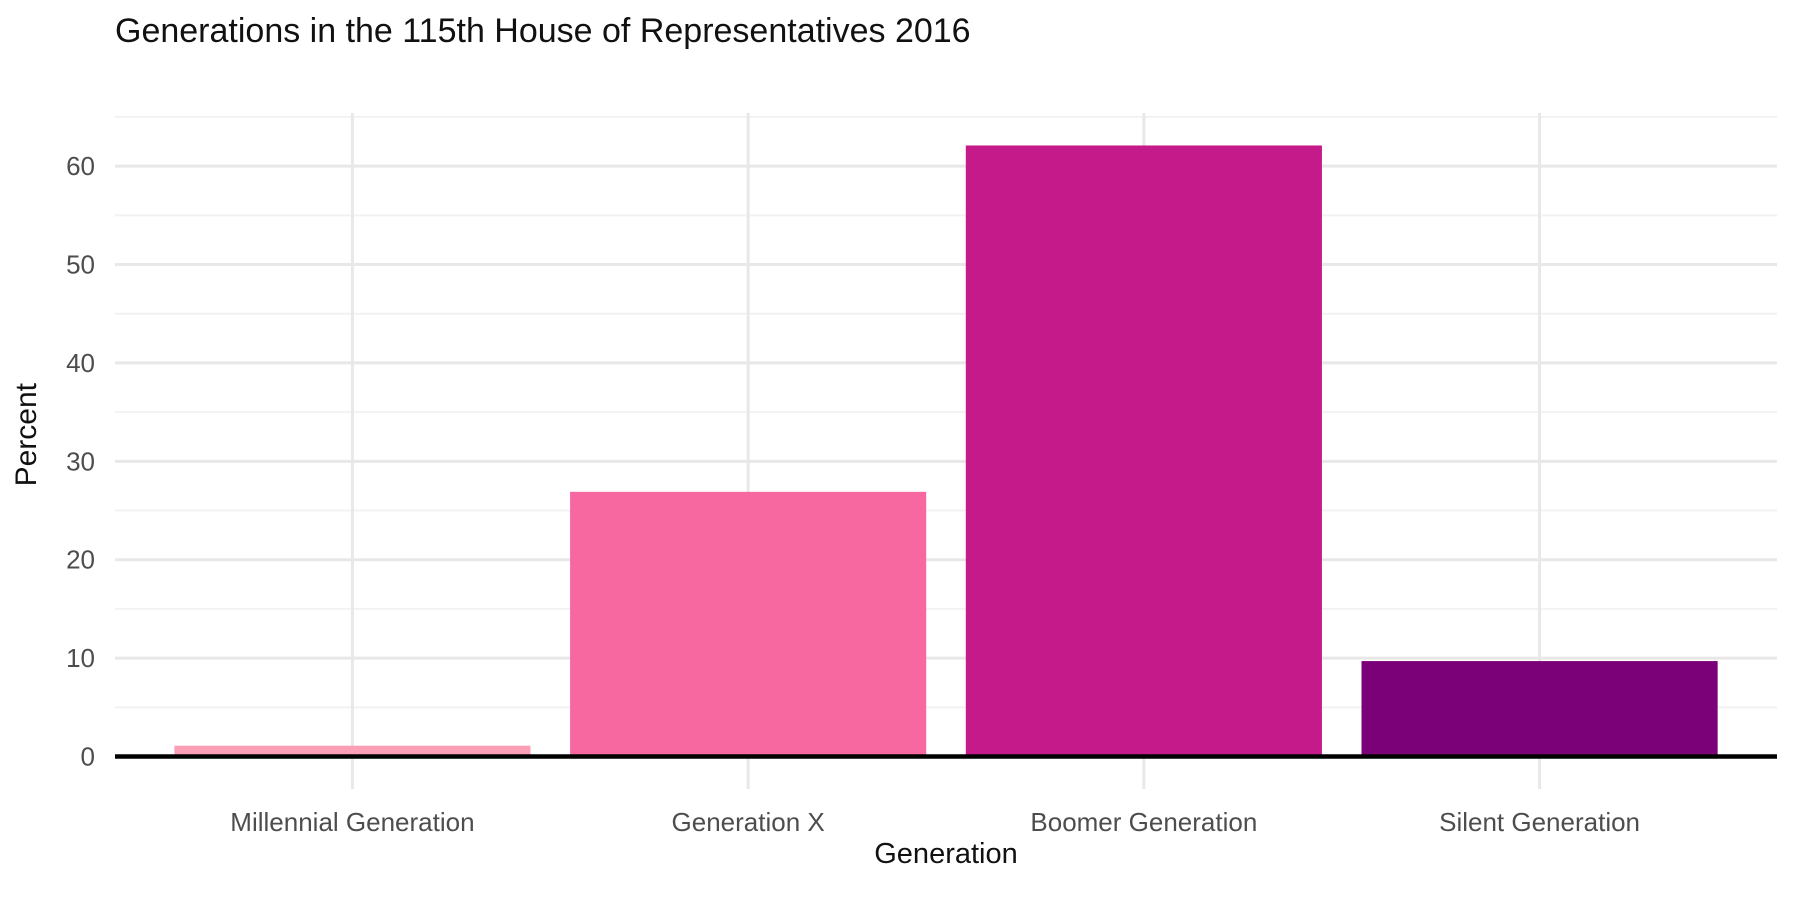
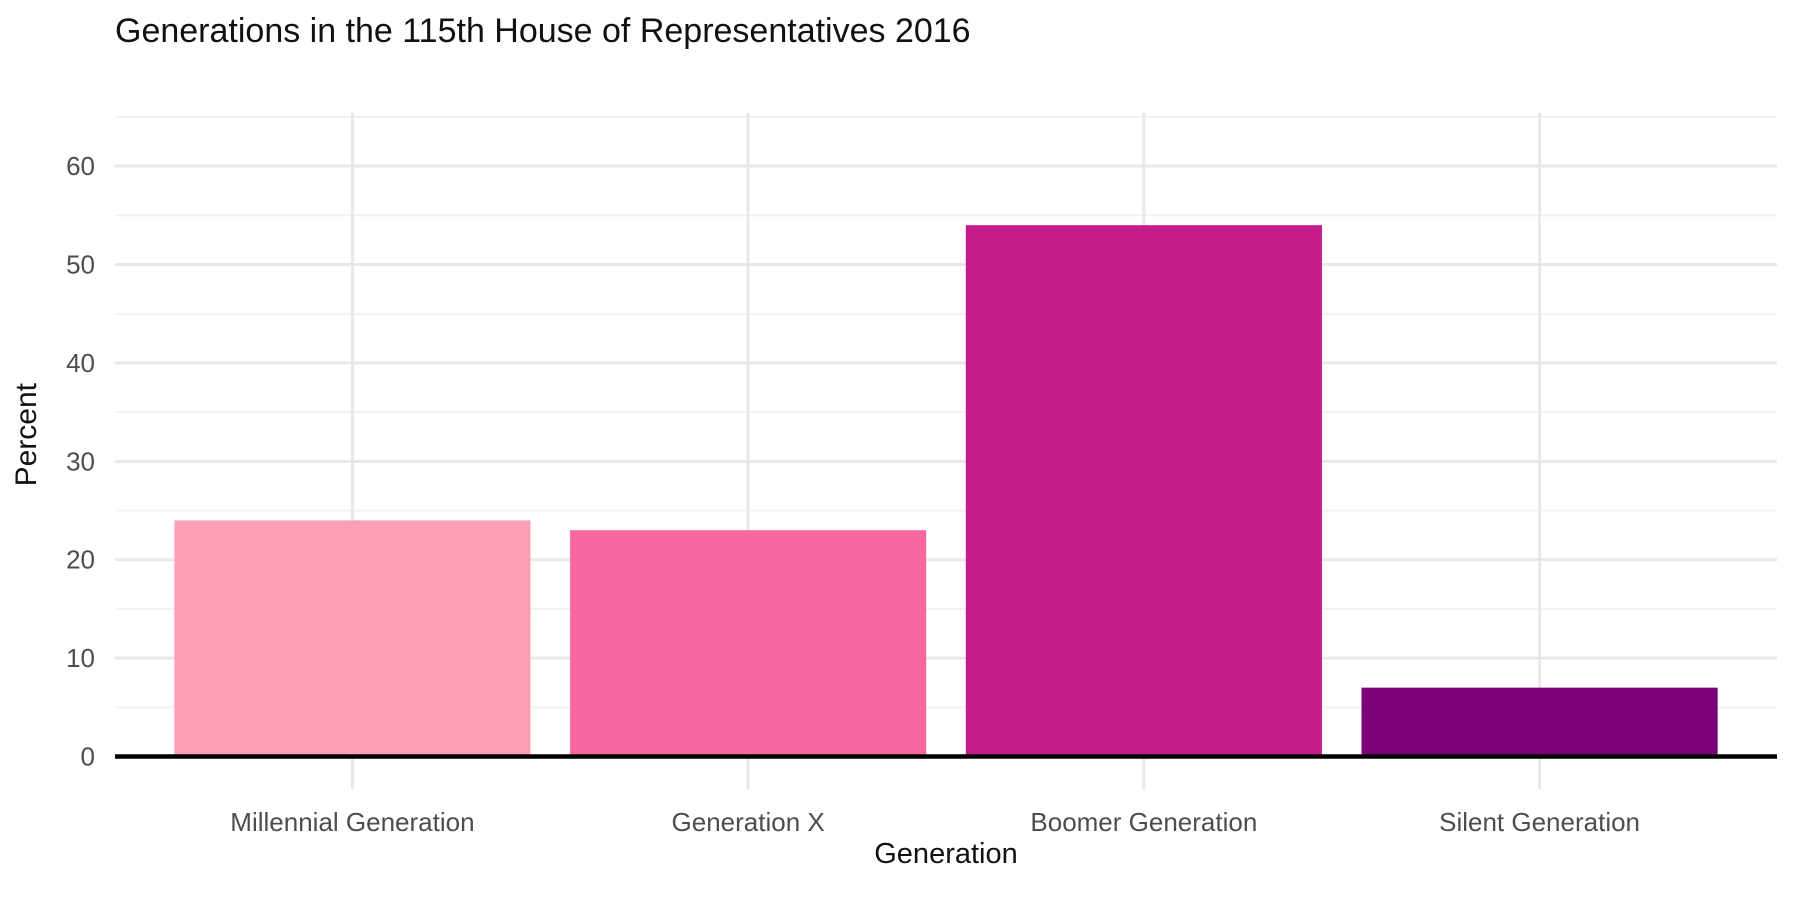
Millennial Generation: 1 -> 24
Generation X: 27 -> 23
Boomer Generation: 62 -> 54
Silent Generation: 10 -> 7
